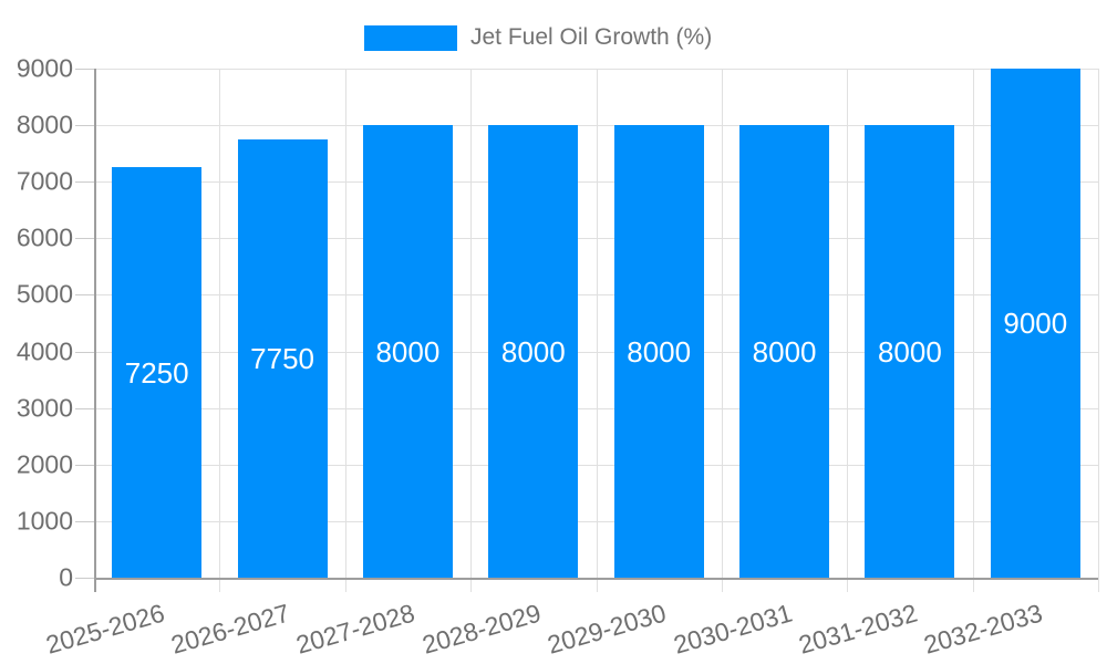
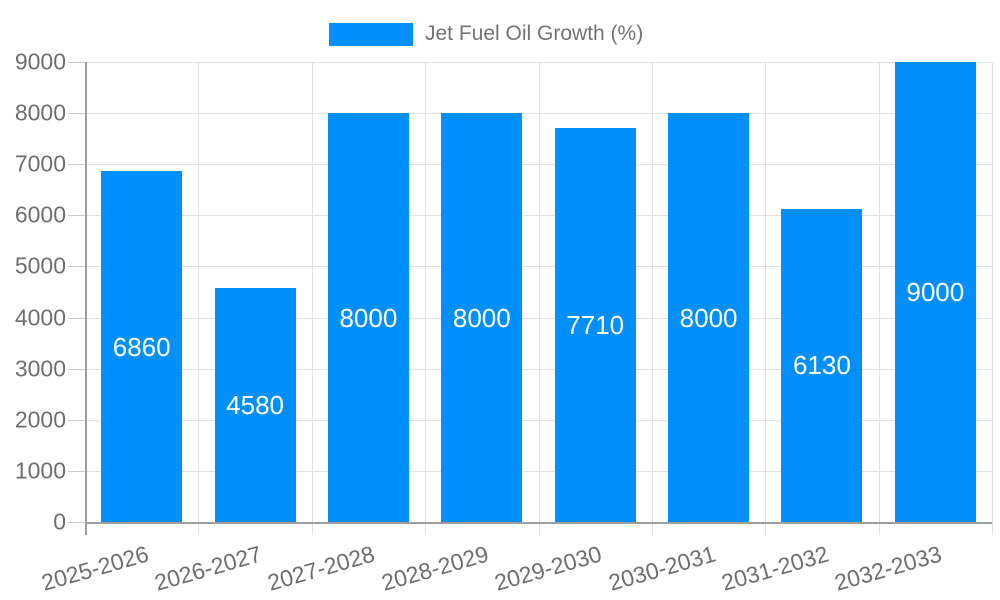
2025-2026: 7250 -> 6860
2026-2027: 7750 -> 4580
2029-2030: 8000 -> 7710
2031-2032: 8000 -> 6130
